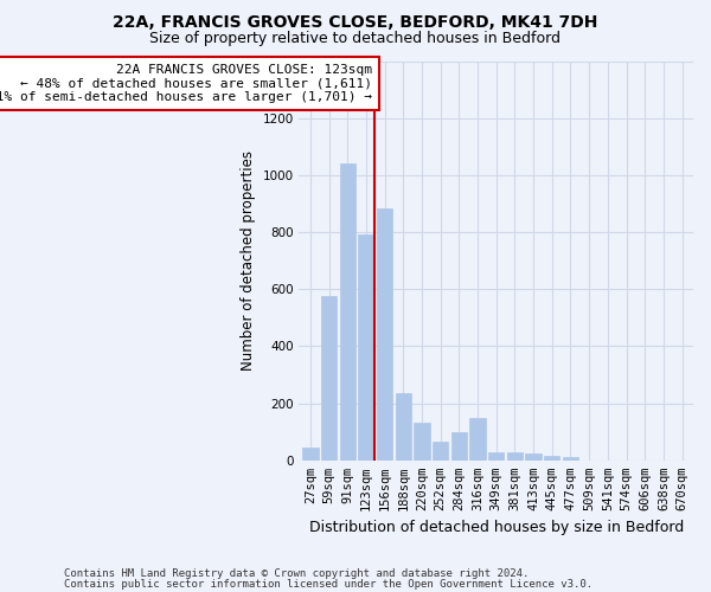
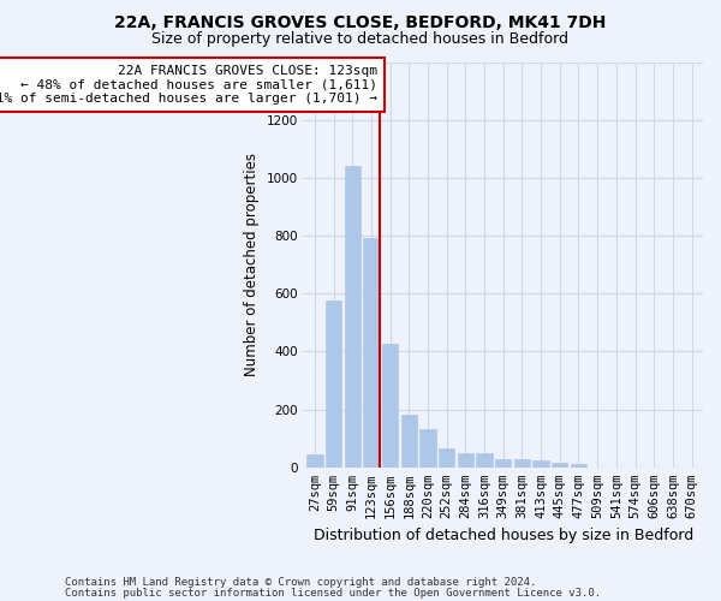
156sqm: 885 -> 425
188sqm: 235 -> 180
284sqm: 100 -> 50
316sqm: 150 -> 50
